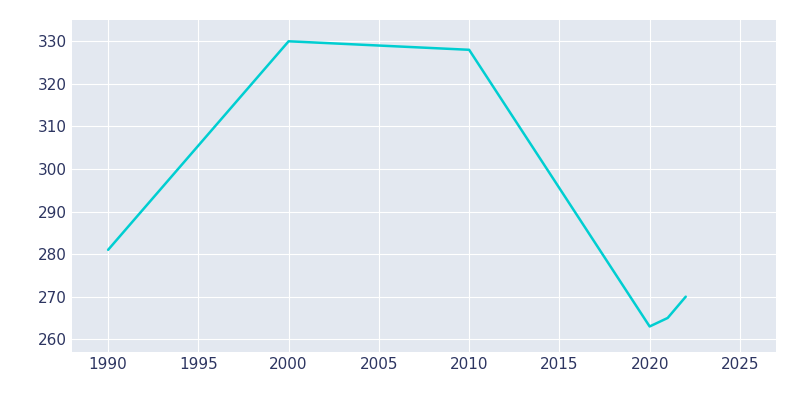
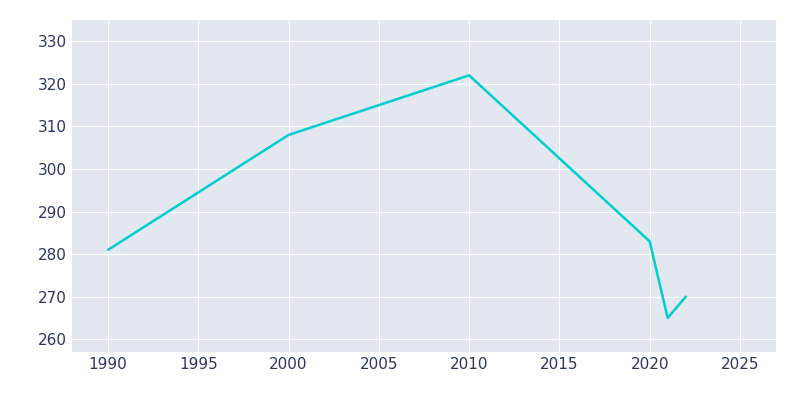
2000: 330 -> 308
2010: 328 -> 322
2020: 263 -> 283
